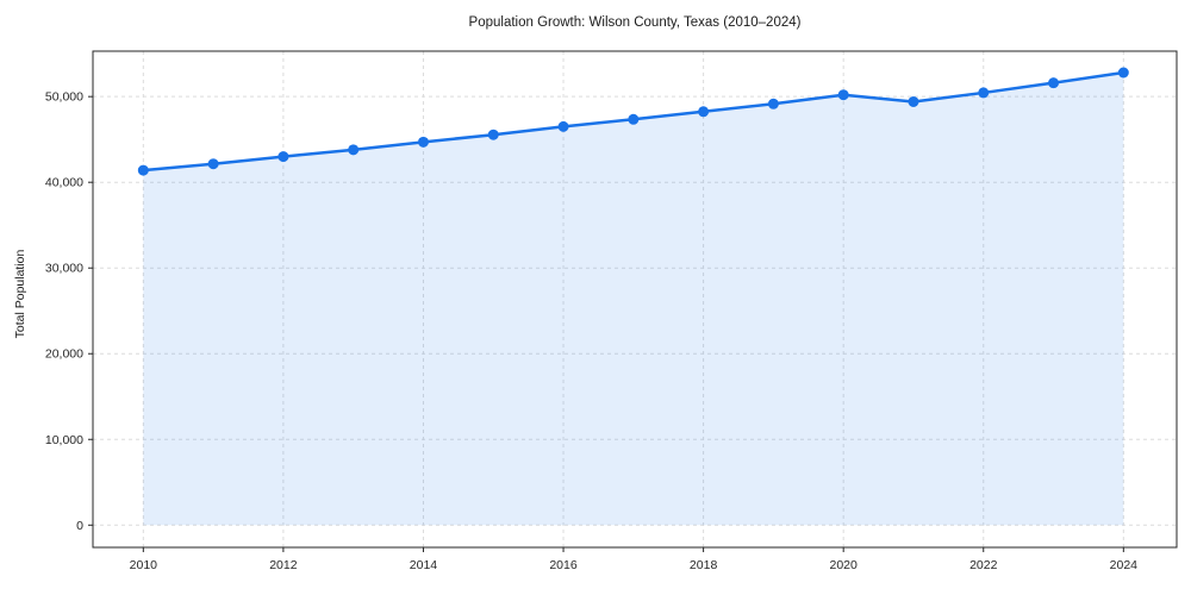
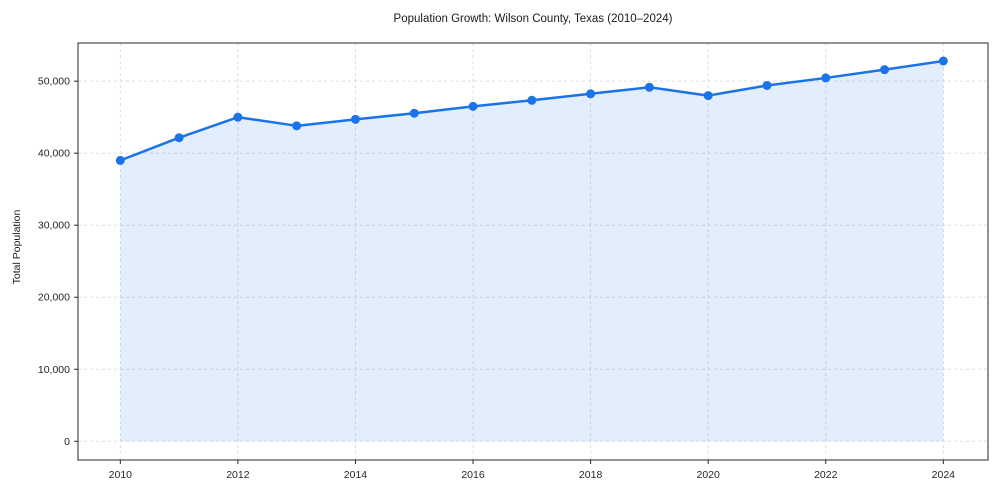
2010: 41000 -> 39000
2012: 43000 -> 45000
2020: 50000 -> 48000
